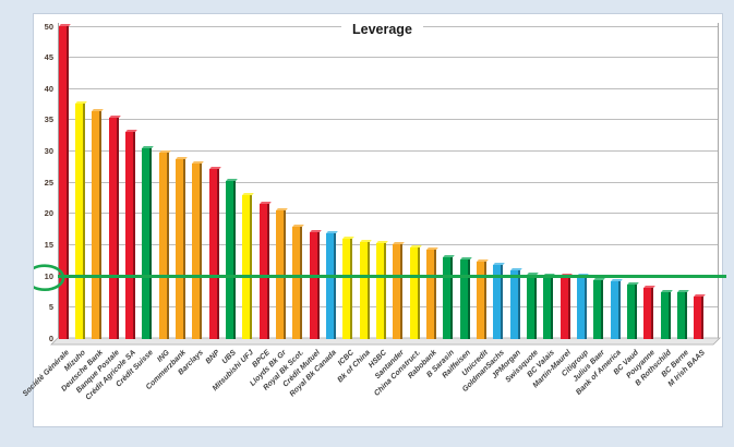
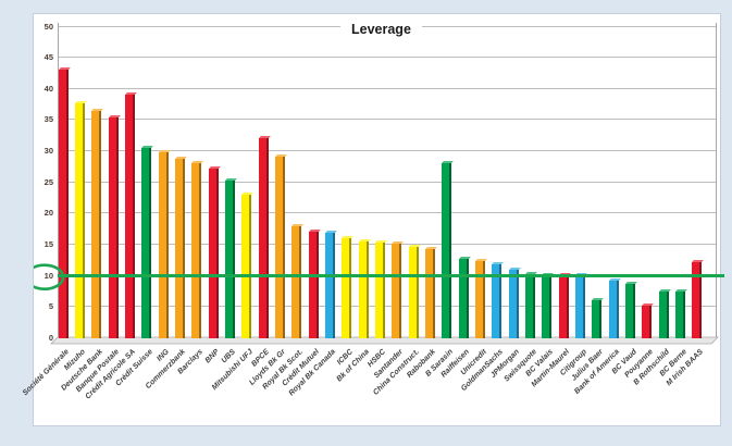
Société Générale: 50 -> 43
Crédit Agricole SA: 33 -> 39
BPCE: 21 -> 32
Lloyds Bk Gr: 20 -> 29
B Sarasin: 13 -> 28
Julius Baer: 9 -> 6
Pouyanne: 8 -> 5
M Irish BAAS: 7 -> 12
